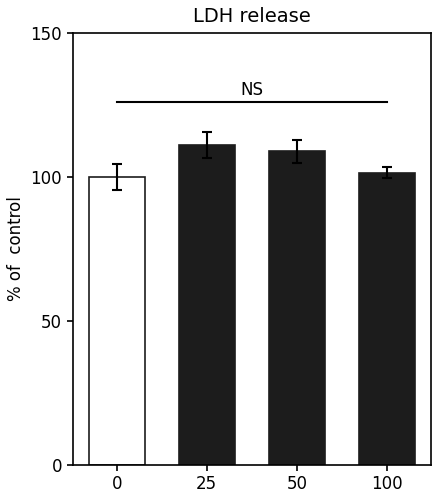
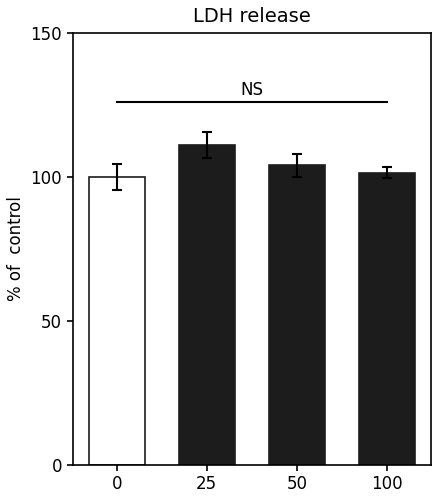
50: 109.0 -> 104.0
